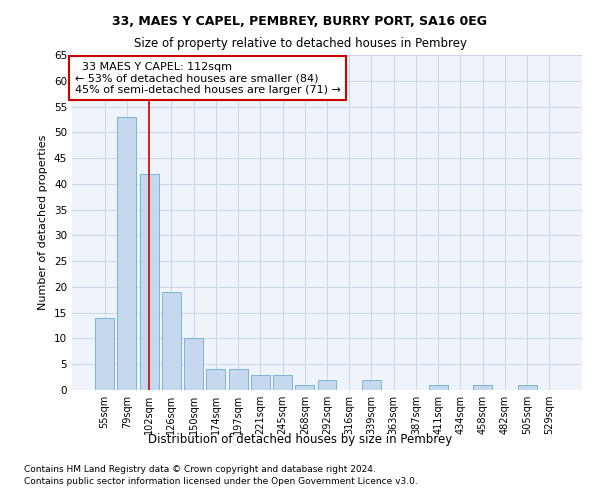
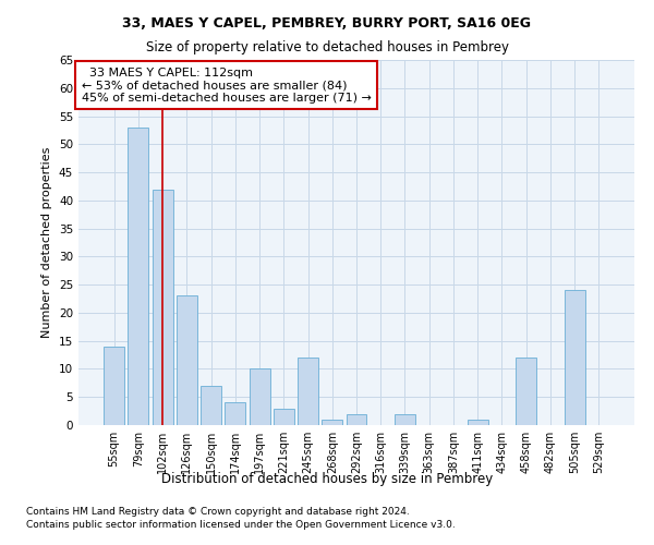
126sqm: 19 -> 23
150sqm: 10 -> 7
197sqm: 4 -> 10
245sqm: 3 -> 12
458sqm: 1 -> 12
505sqm: 1 -> 24
